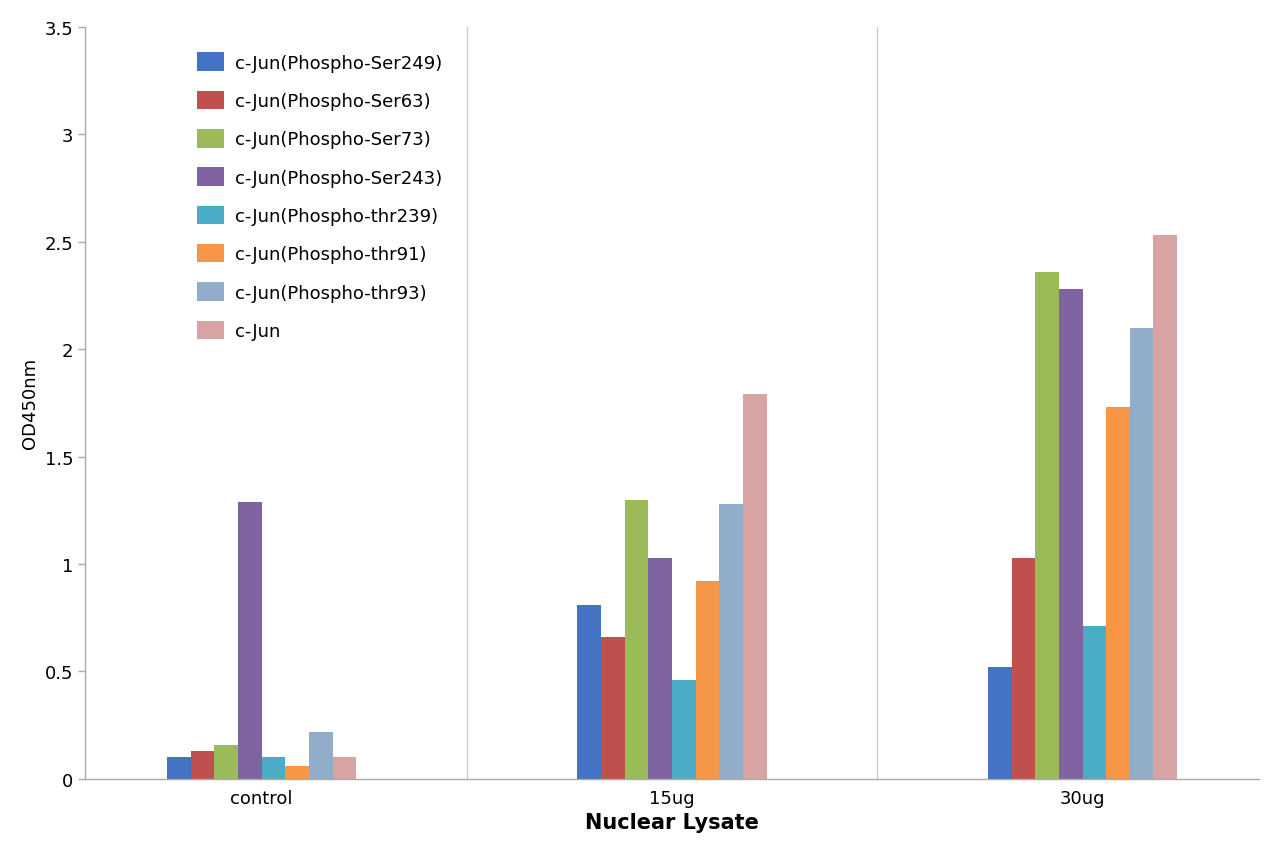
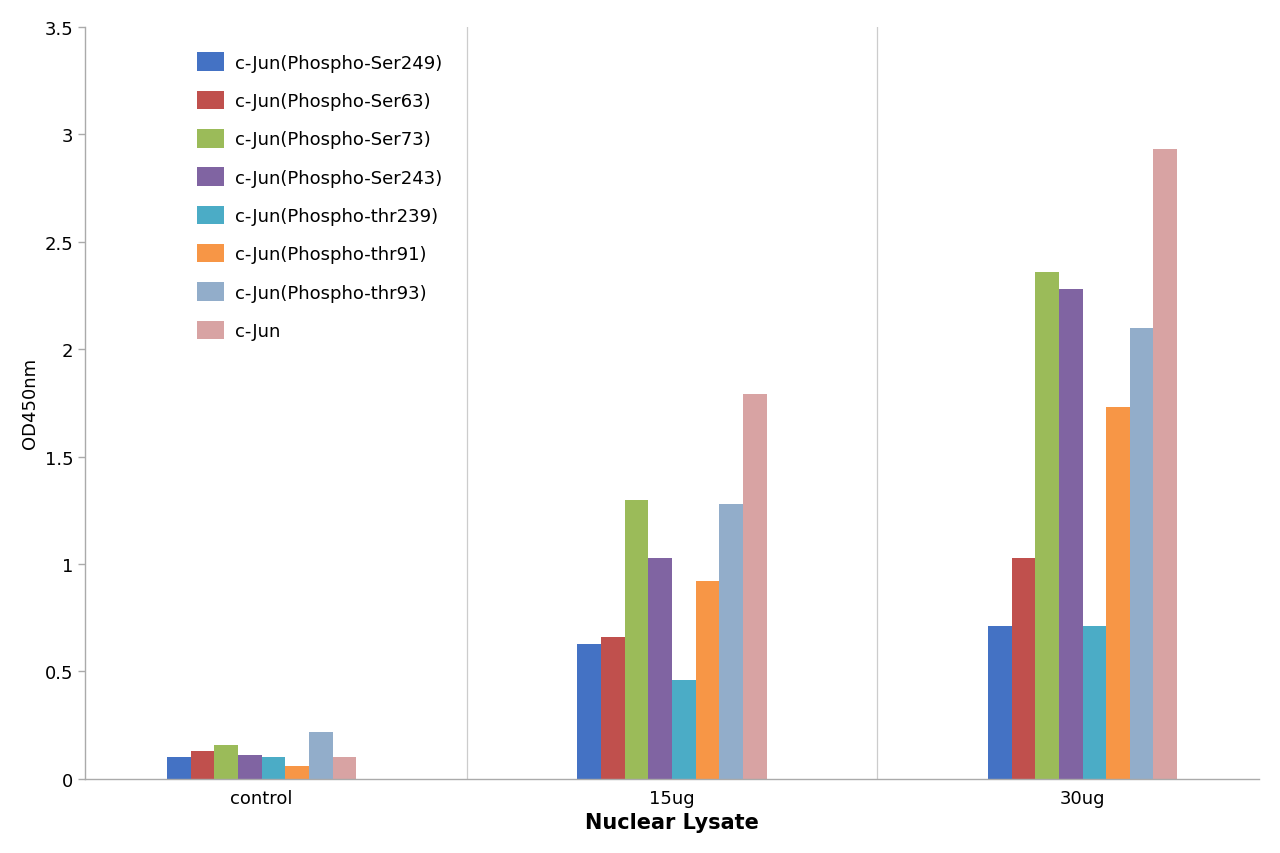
c-Jun(Phospho-Ser243)/control: 1.29 -> 0.11
c-Jun(Phospho-Ser249)/15ug: 0.81 -> 0.63
c-Jun(Phospho-Ser249)/30ug: 0.52 -> 0.71
c-Jun/30ug: 2.53 -> 2.93
